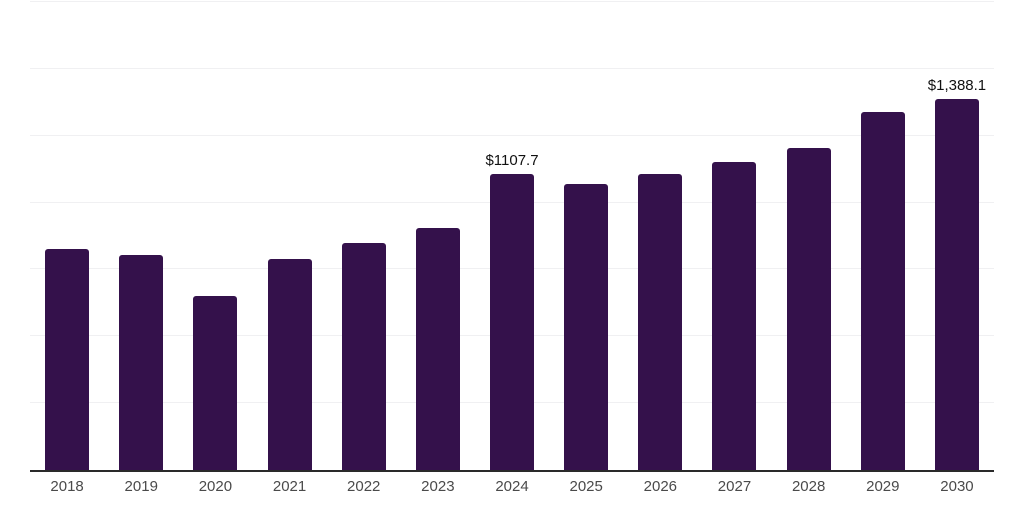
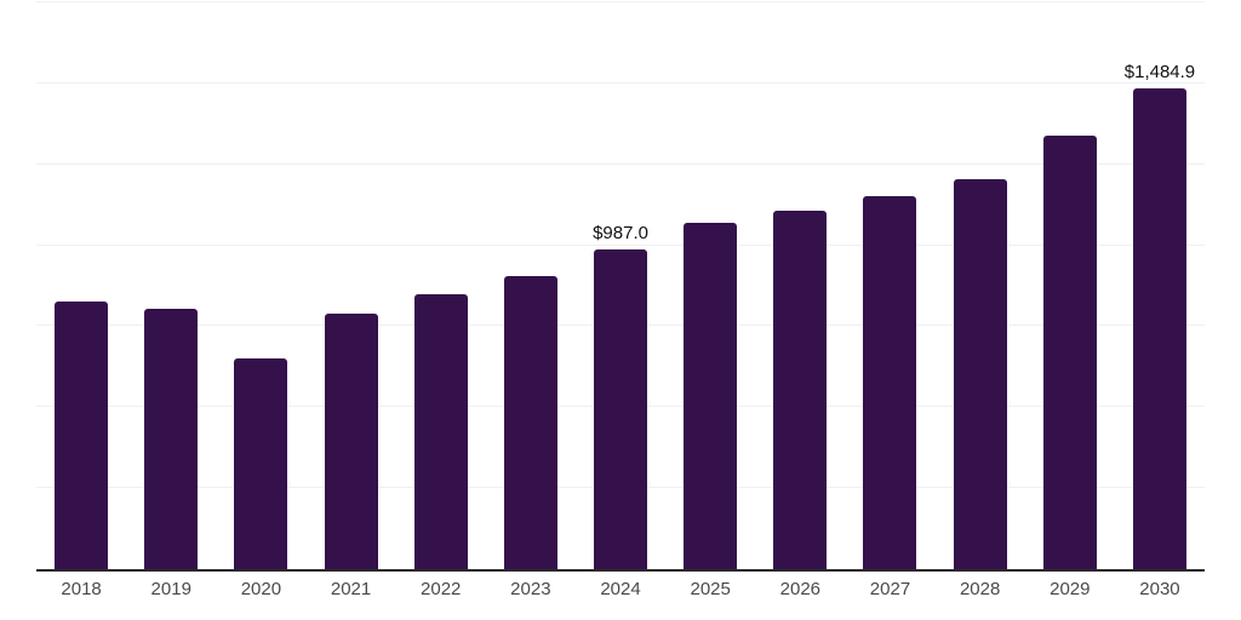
2024: $1107.7 -> $987.0
2030: $1,388.1 -> $1,484.9
